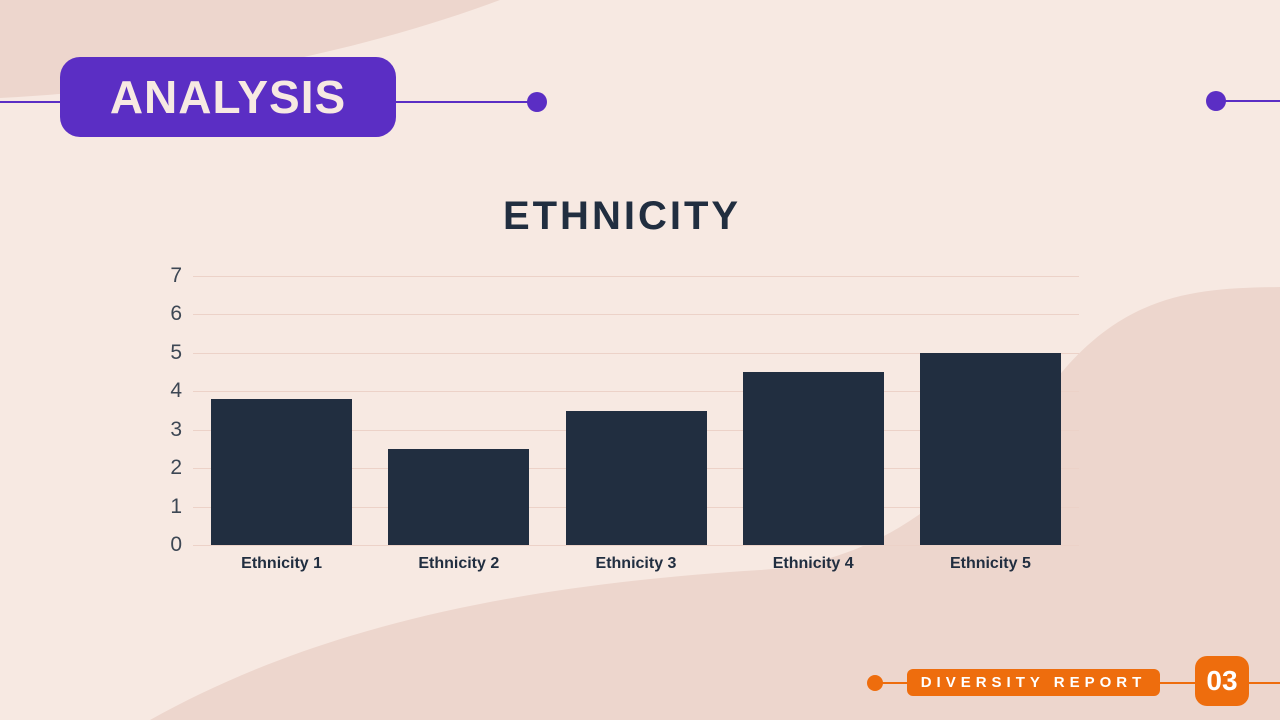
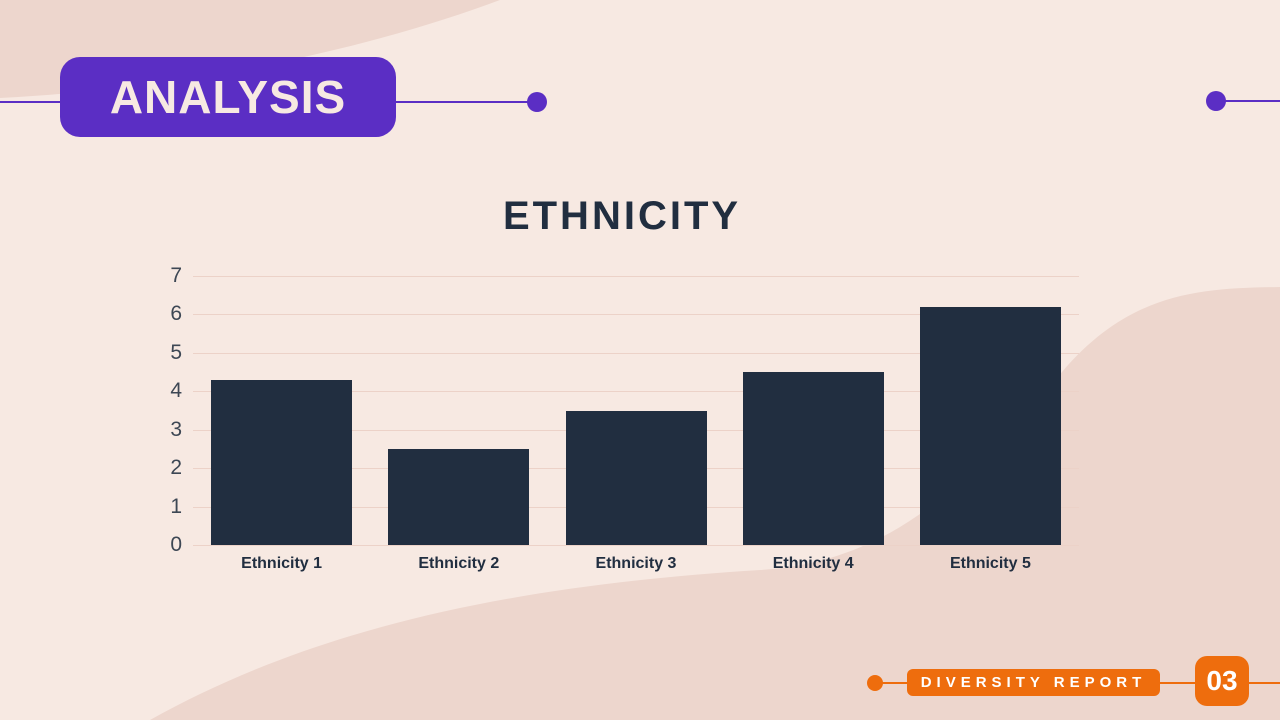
Ethnicity 1: 3.8 -> 4.3
Ethnicity 5: 5.0 -> 6.2
